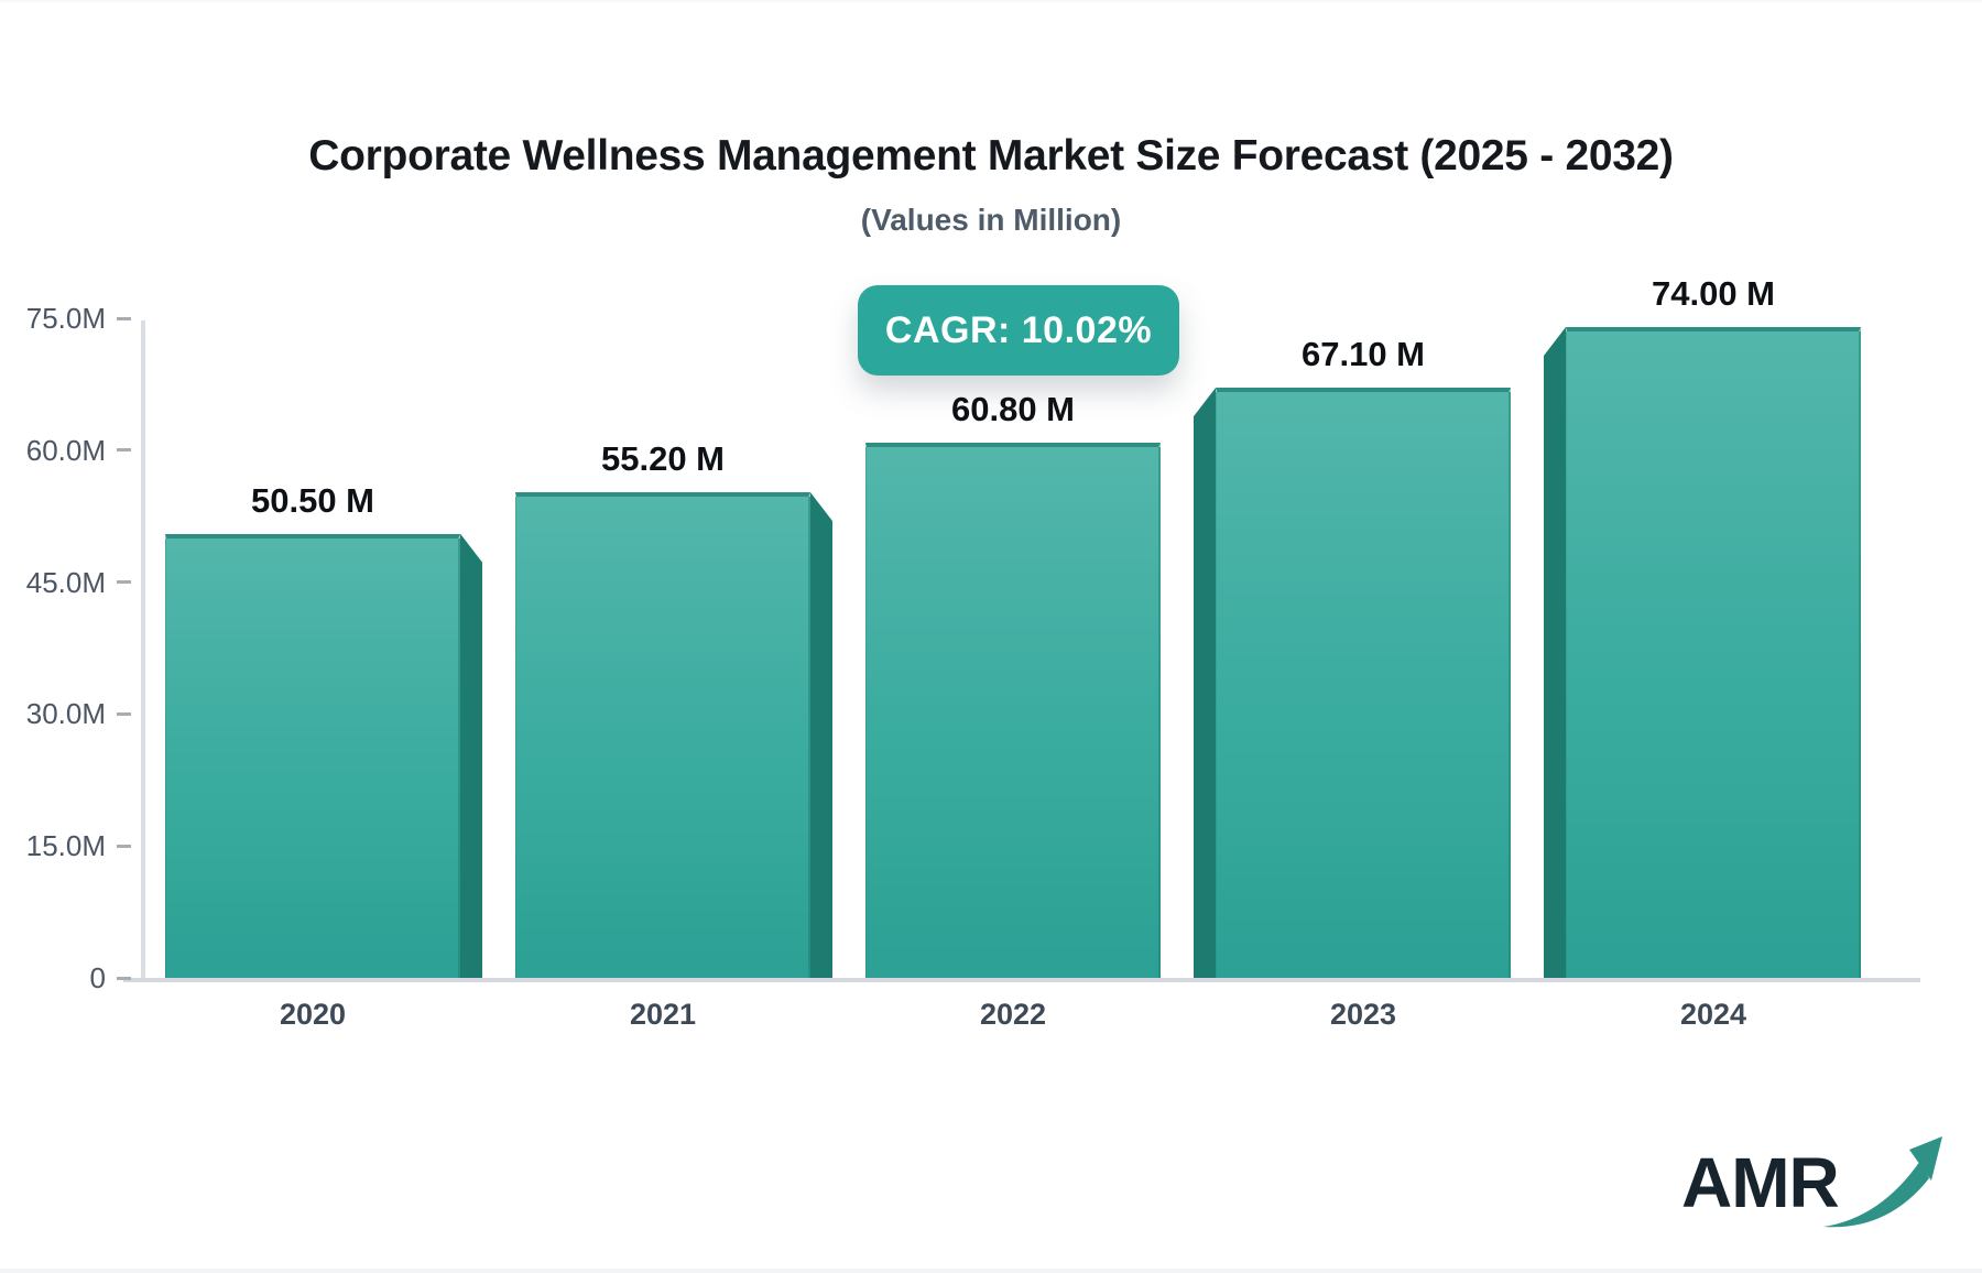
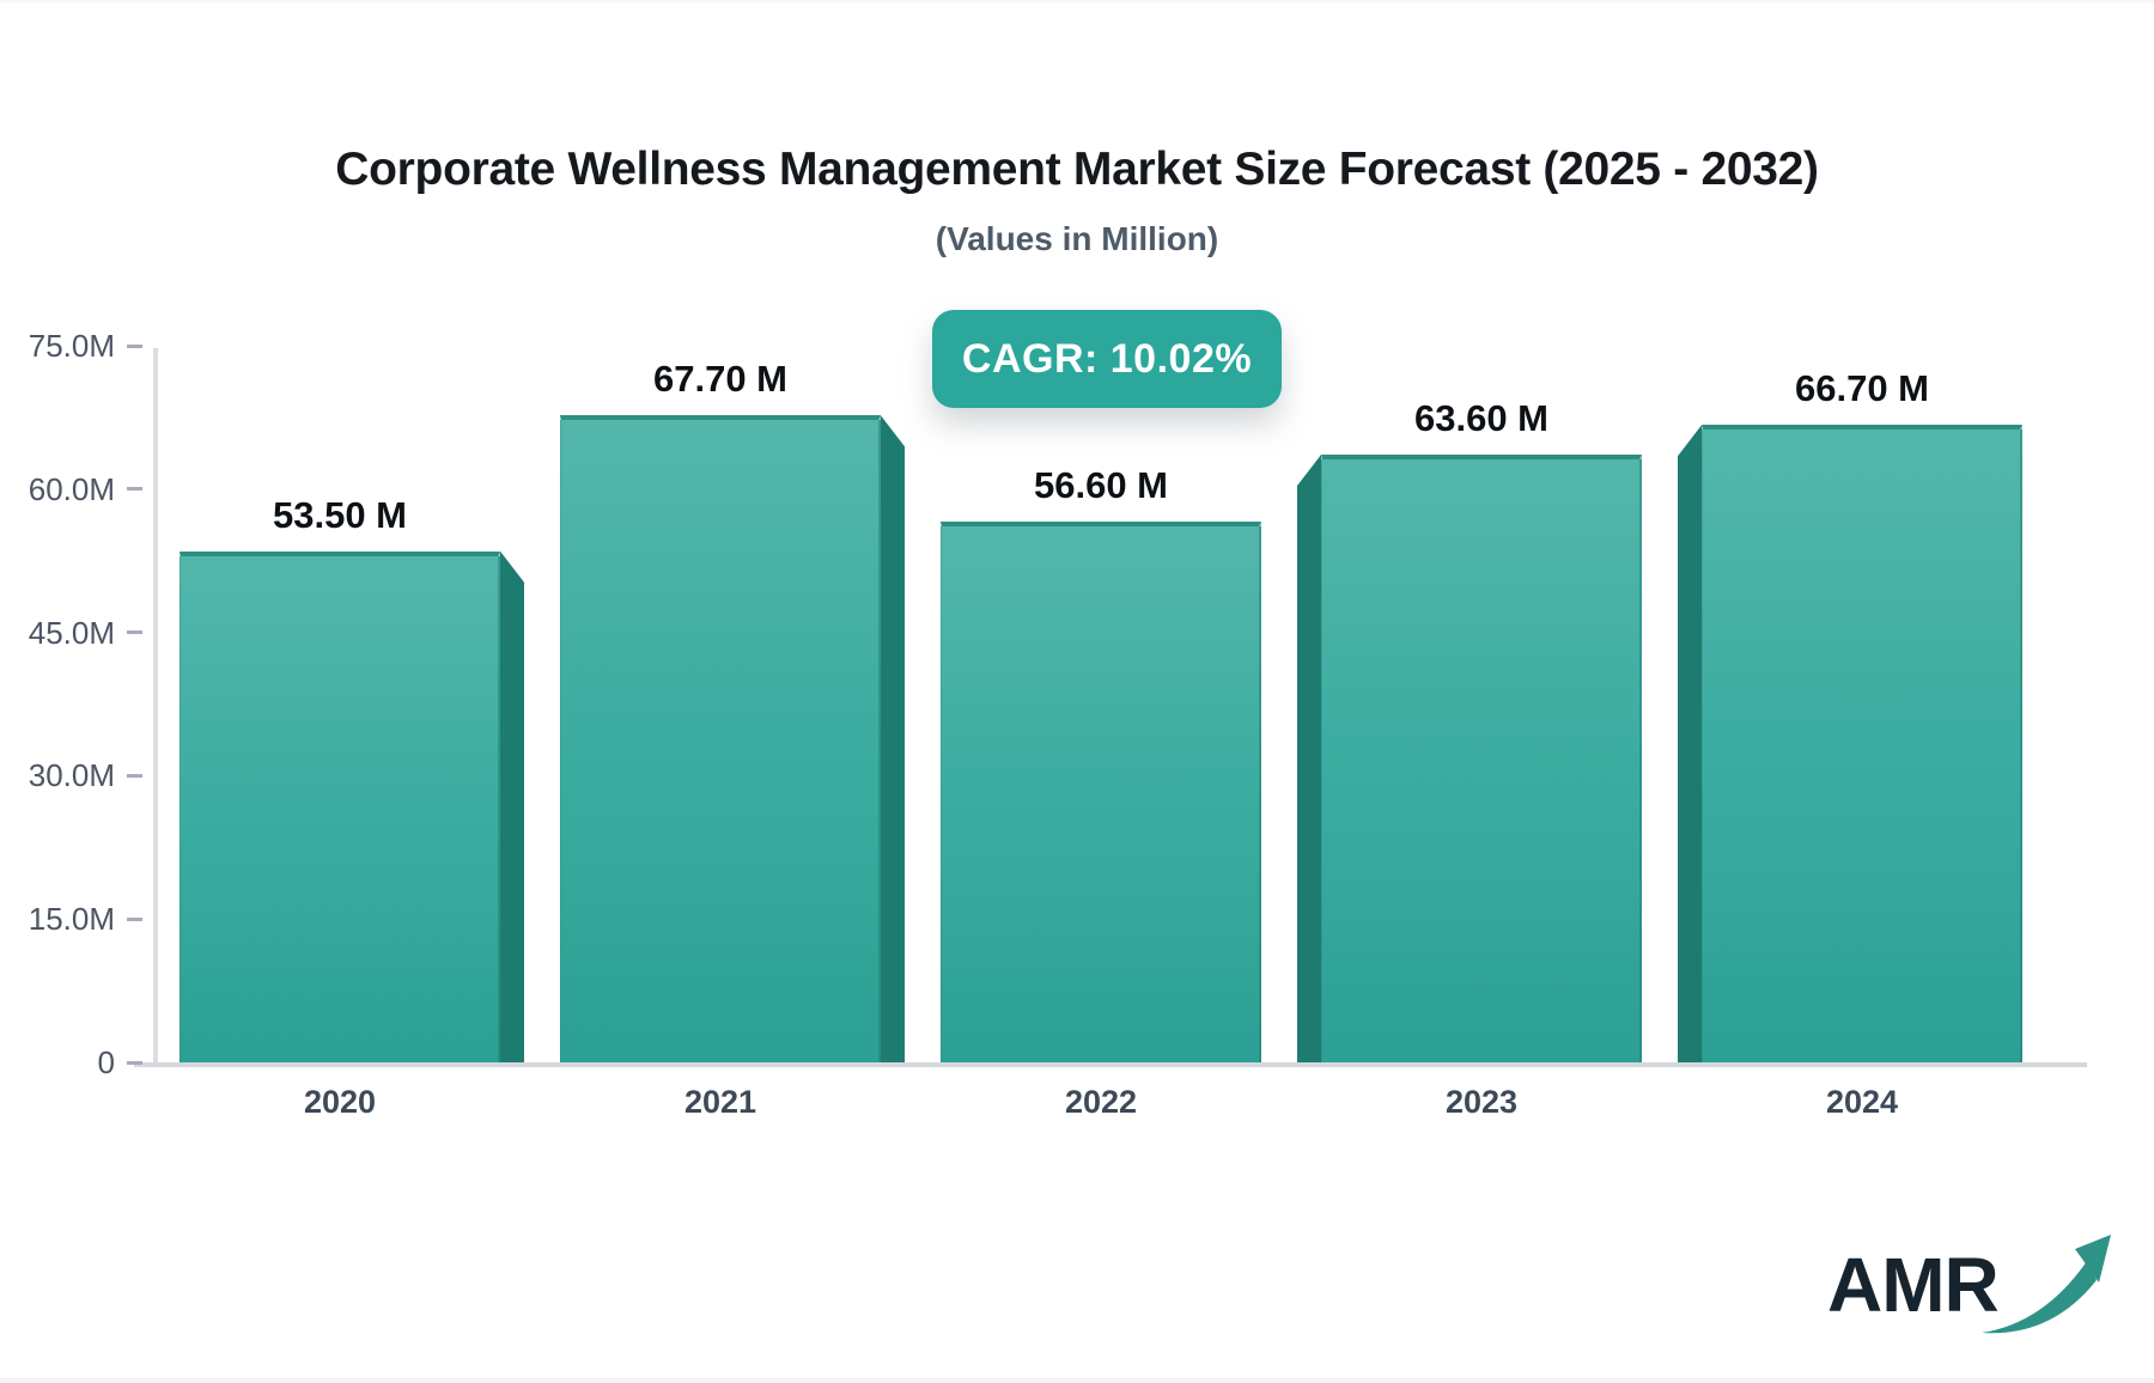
2020: 50.50 -> 53.50
2021: 55.20 -> 67.70
2022: 60.80 -> 56.60
2023: 67.10 -> 63.60
2024: 74.00 -> 66.70
